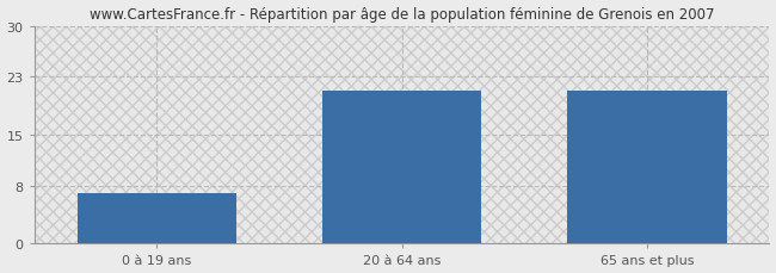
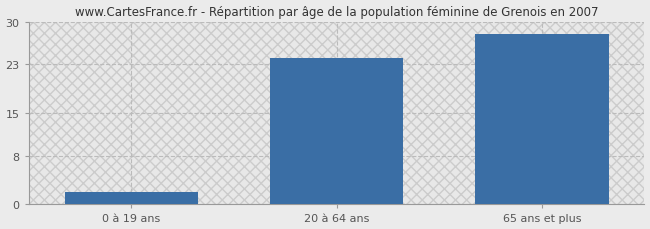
0 à 19 ans: 7 -> 2
20 à 64 ans: 21 -> 24
65 ans et plus: 21 -> 28
